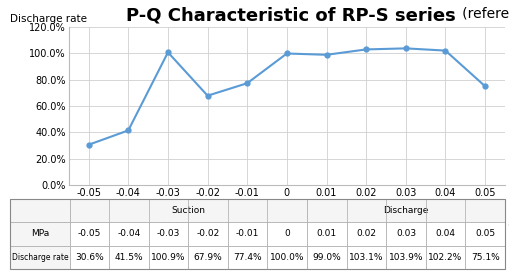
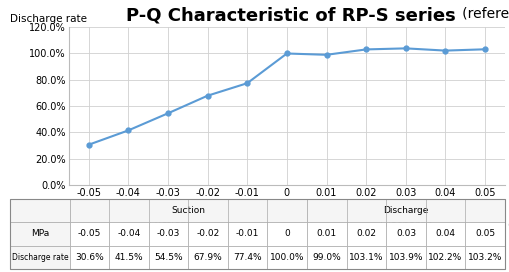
-0.03: 100.9% -> 54.5%
0.05: 75.1% -> 103.2%
